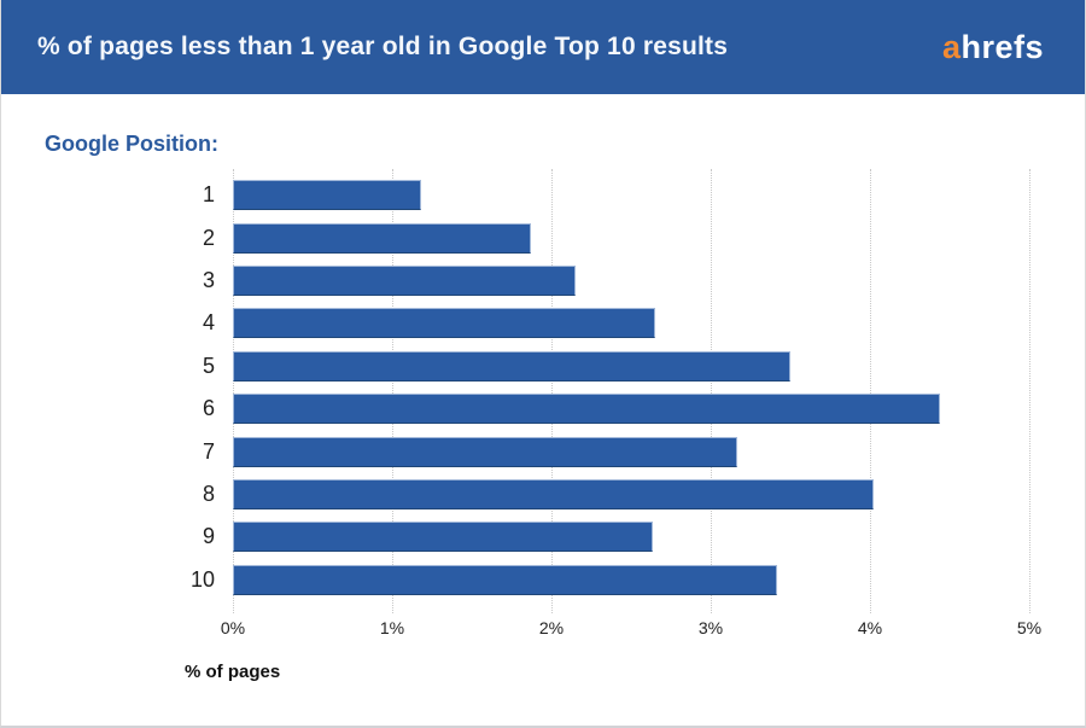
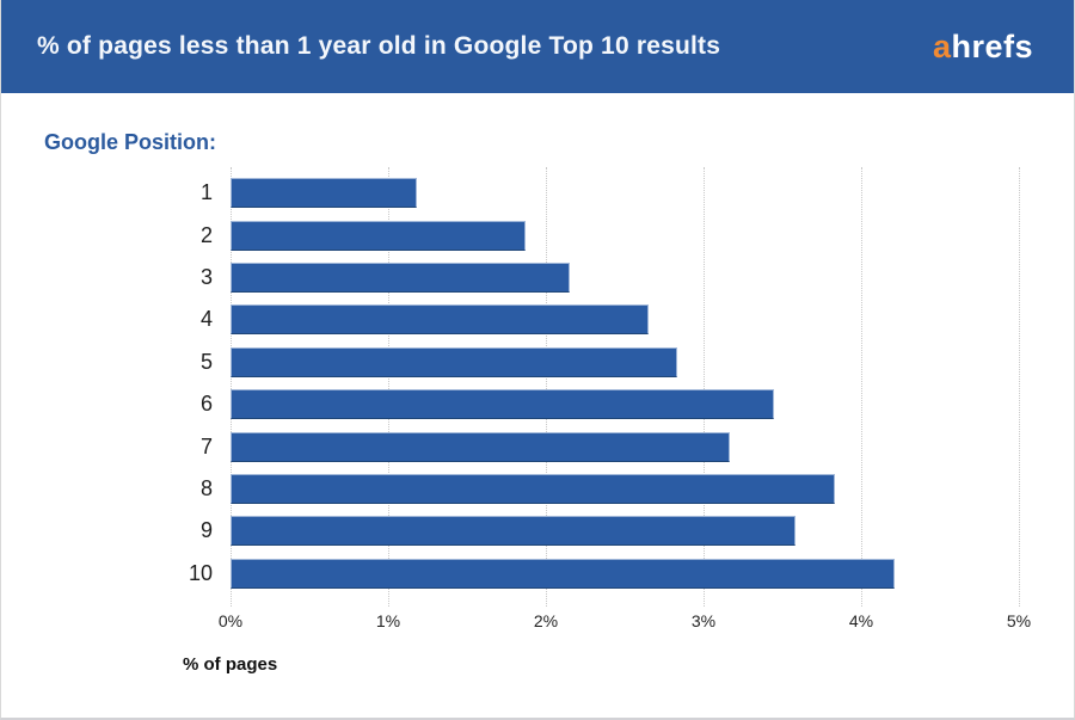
5: 3.50% -> 2.83%
6: 4.44% -> 3.45%
8: 4.02% -> 3.83%
9: 2.64% -> 3.58%
10: 3.42% -> 4.21%
